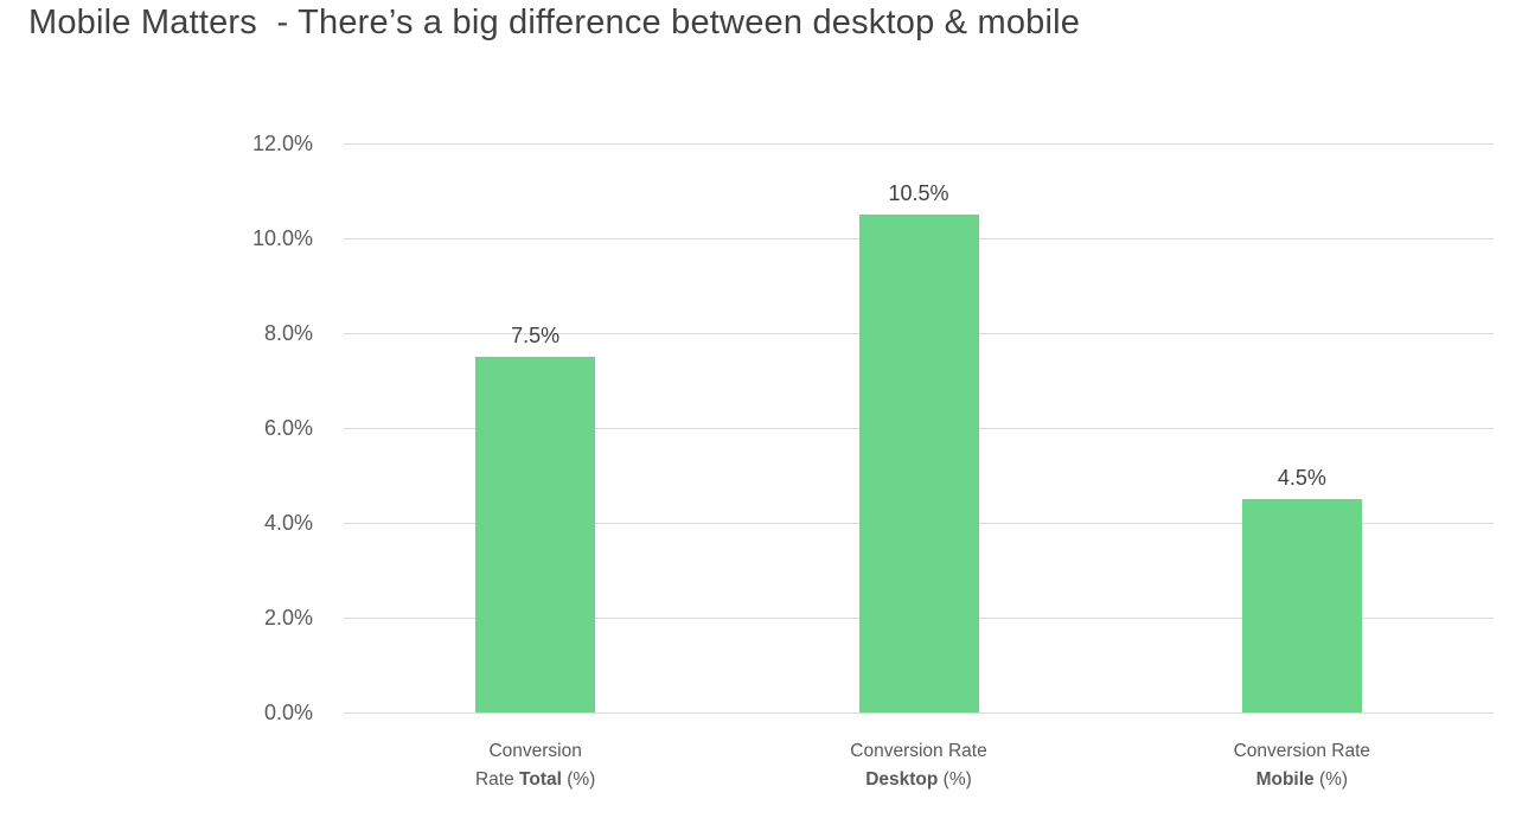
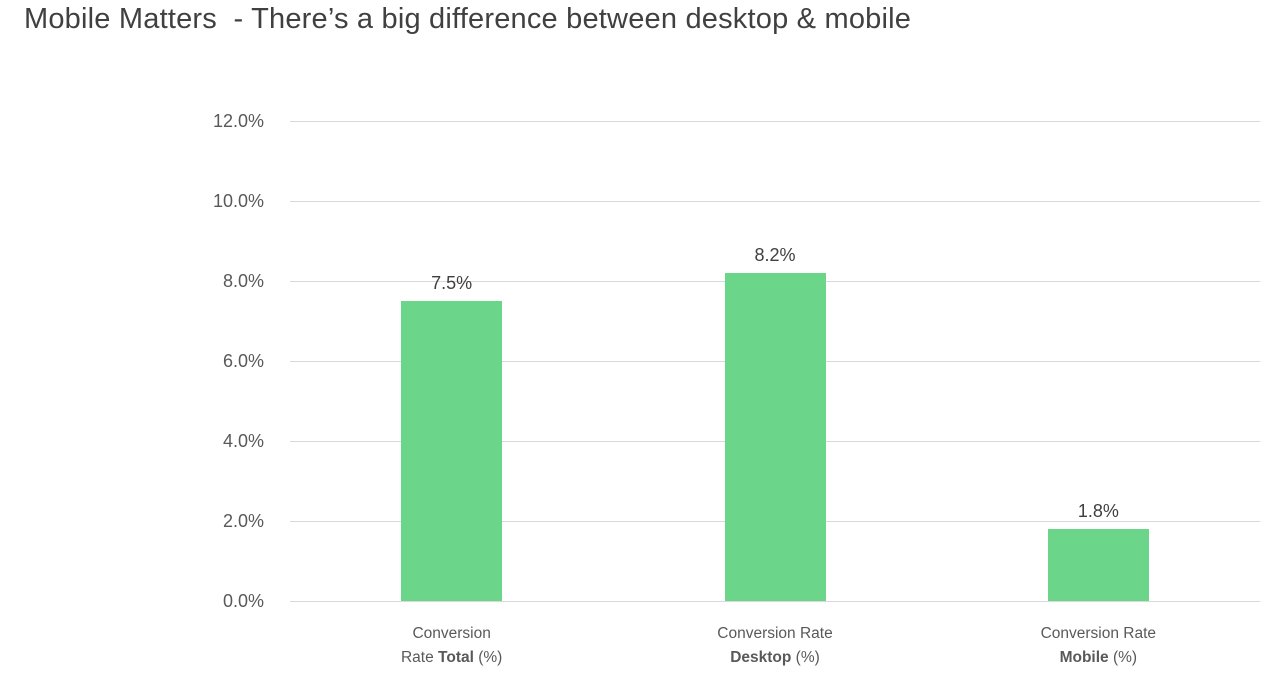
Conversion Rate Desktop (%): 10.5% -> 8.2%
Conversion Rate Mobile (%): 4.5% -> 1.8%
